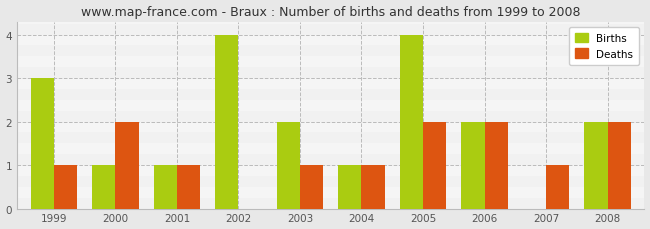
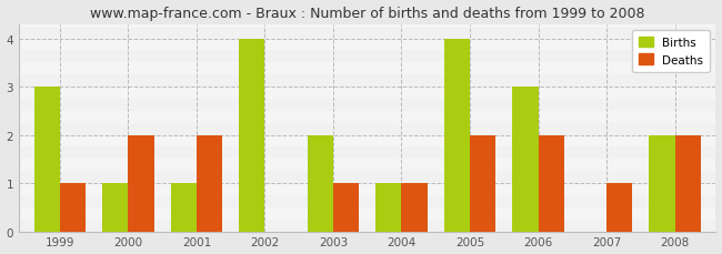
Deaths/2001: 1 -> 2
Births/2006: 2 -> 3
